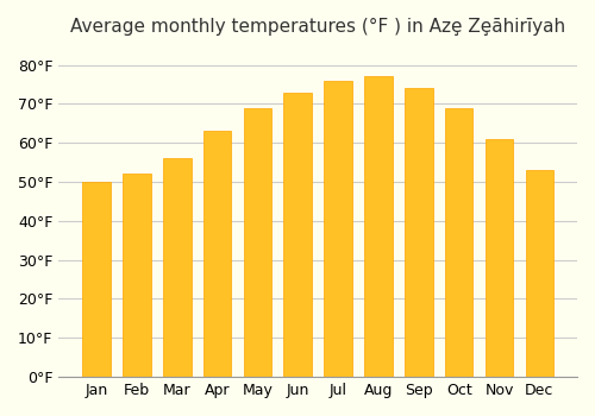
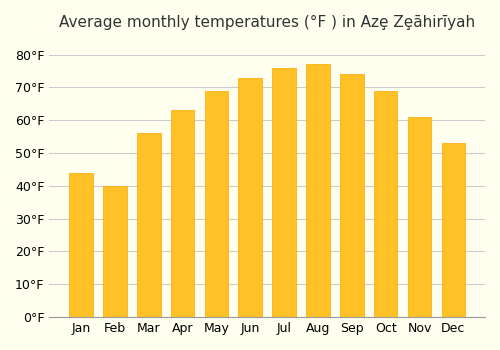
Jan: 50°F -> 44°F
Feb: 52°F -> 40°F
